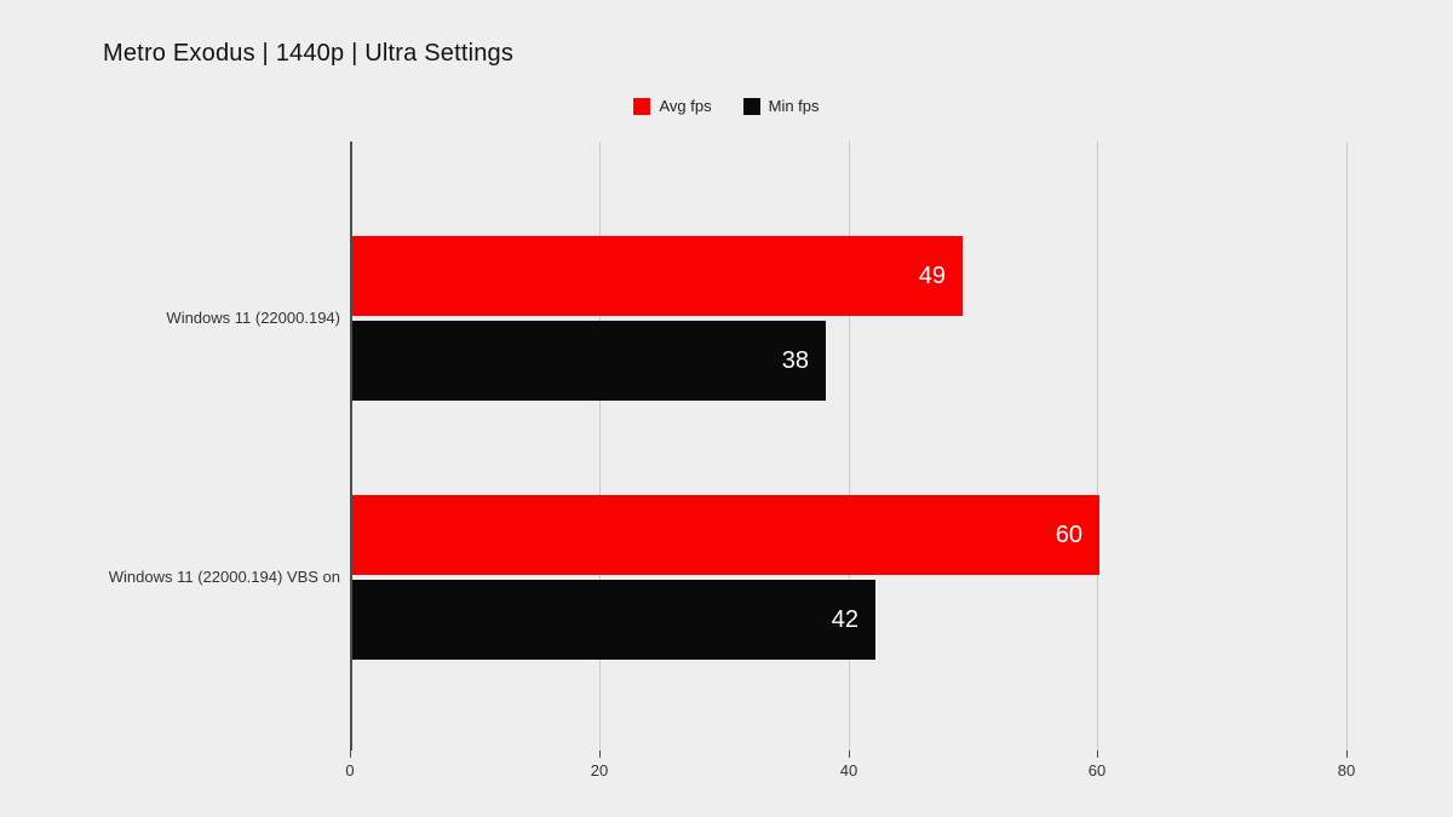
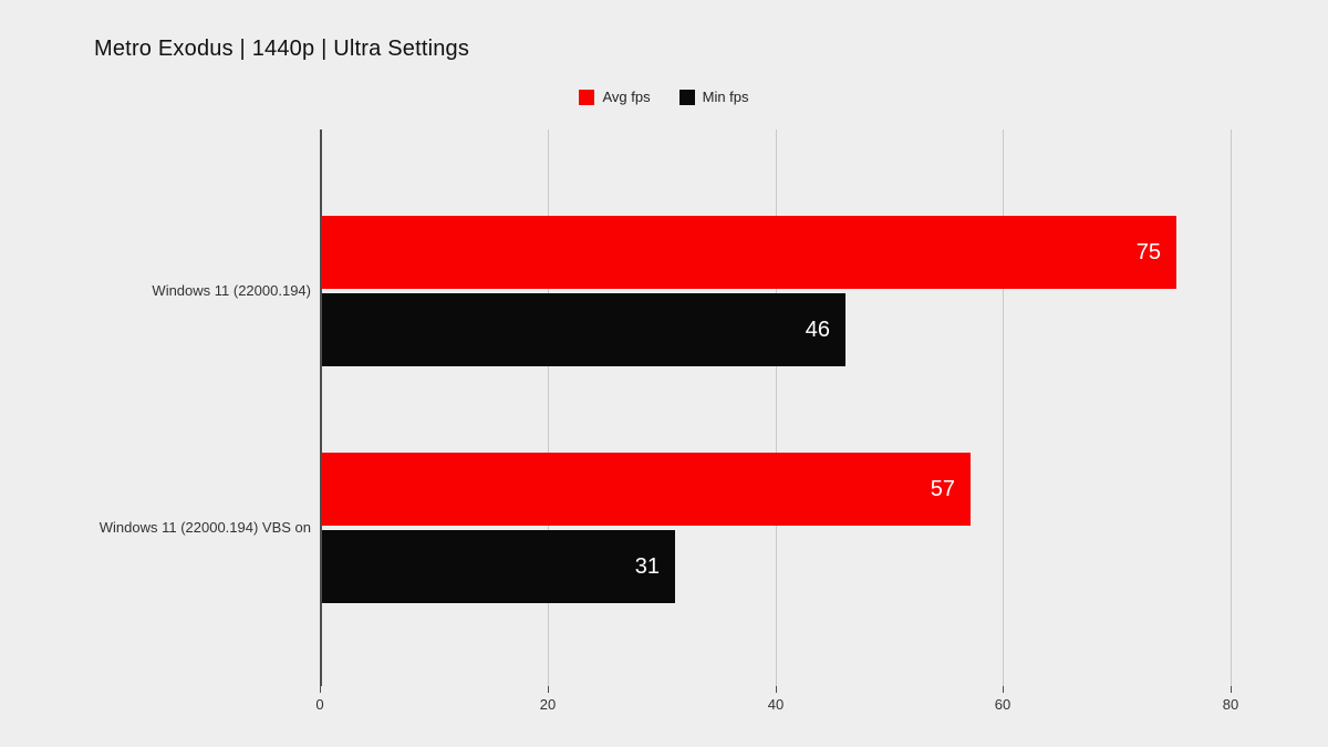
Avg fps/Windows 11 (22000.194): 49 -> 75
Min fps/Windows 11 (22000.194): 38 -> 46
Avg fps/Windows 11 (22000.194) VBS on: 60 -> 57
Min fps/Windows 11 (22000.194) VBS on: 42 -> 31
